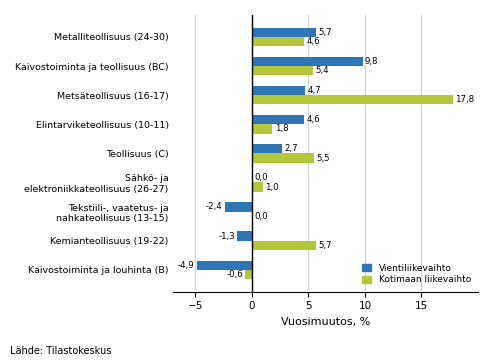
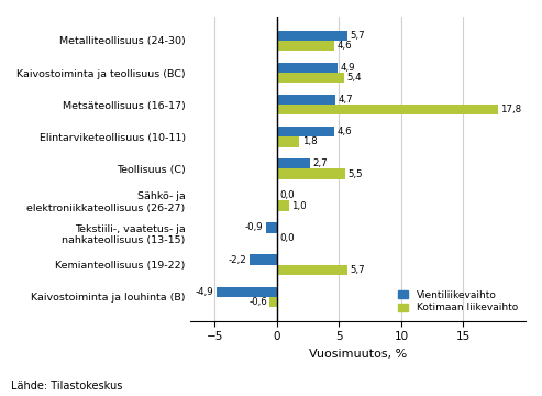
Vientiliikevaihto/Kaivostoiminta ja teollisuus (BC): 9,8 -> 4,9
Vientiliikevaihto/Tekstiili-, vaatetus- ja nahkateollisuus (13-15): -2,4 -> -0,9
Vientiliikevaihto/Kemianteollisuus (19-22): -1,3 -> -2,2
